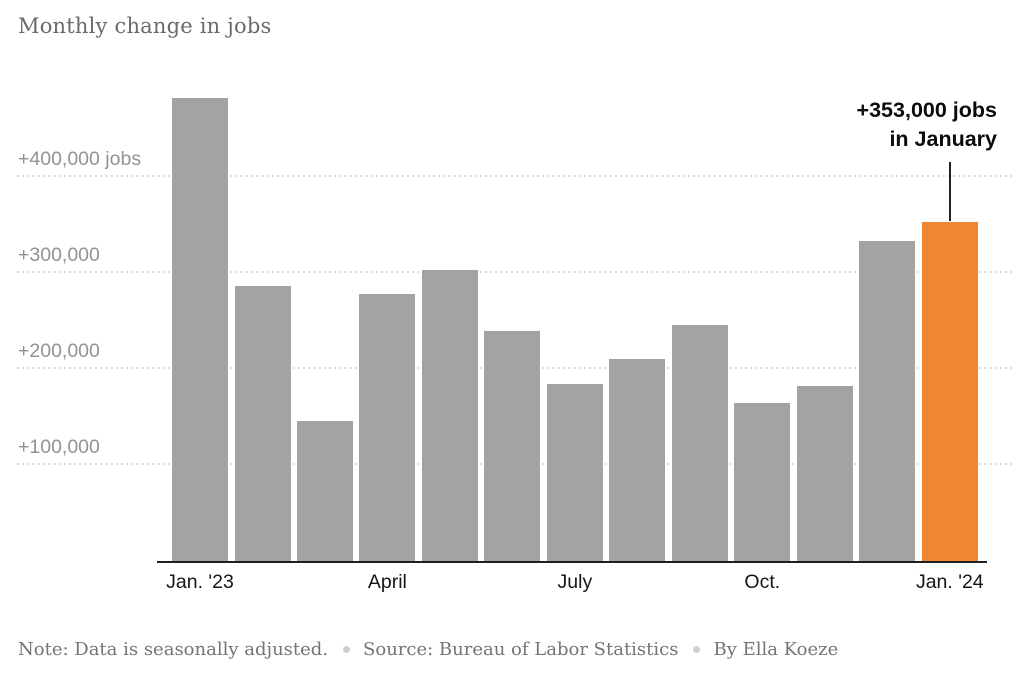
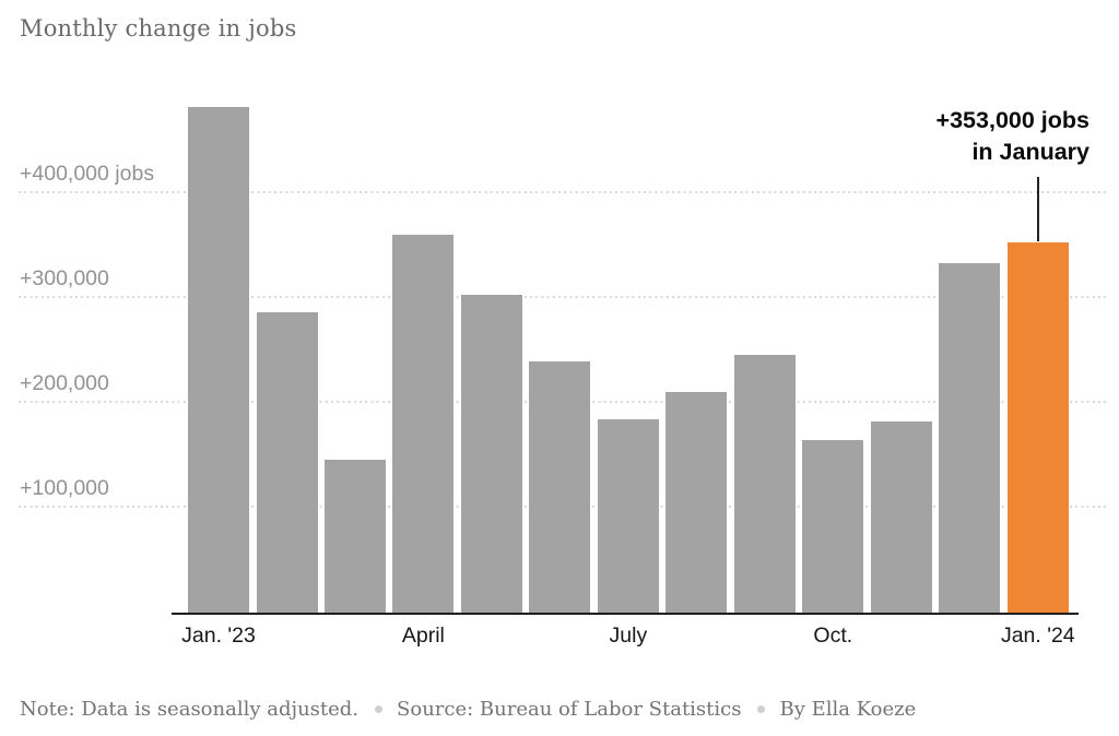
April: 280000 -> 360000
